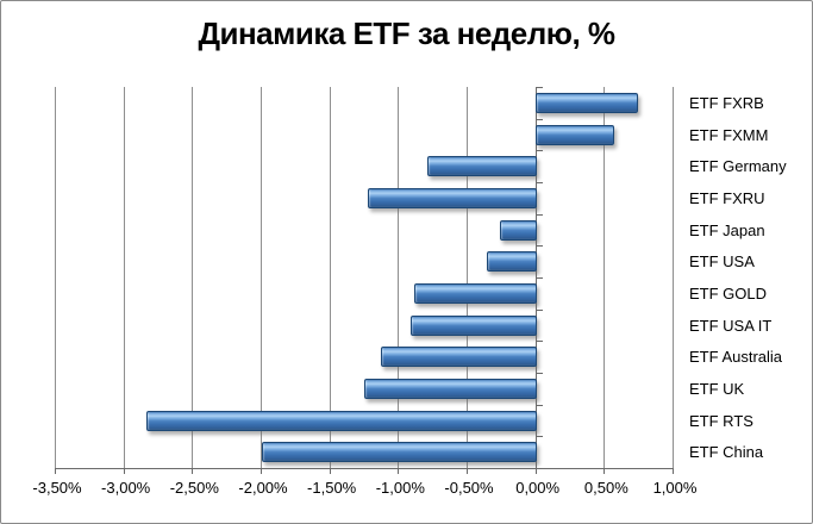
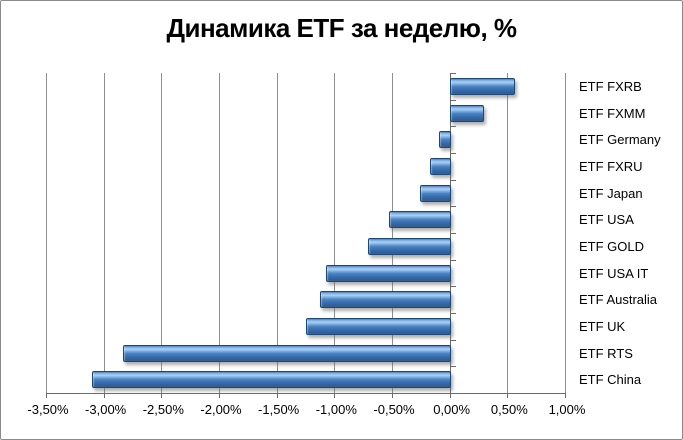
ETF FXRB: 0,74% -> 0,56%
ETF FXMM: 0,57% -> 0,29%
ETF Germany: -0,79% -> -0,09%
ETF FXRU: -1,22% -> -0,17%
ETF USA: -0,35% -> -0,53%
ETF GOLD: -0,88% -> -0,71%
ETF USA IT: -0,91% -> -1,07%
ETF China: -1,99% -> -3,10%
